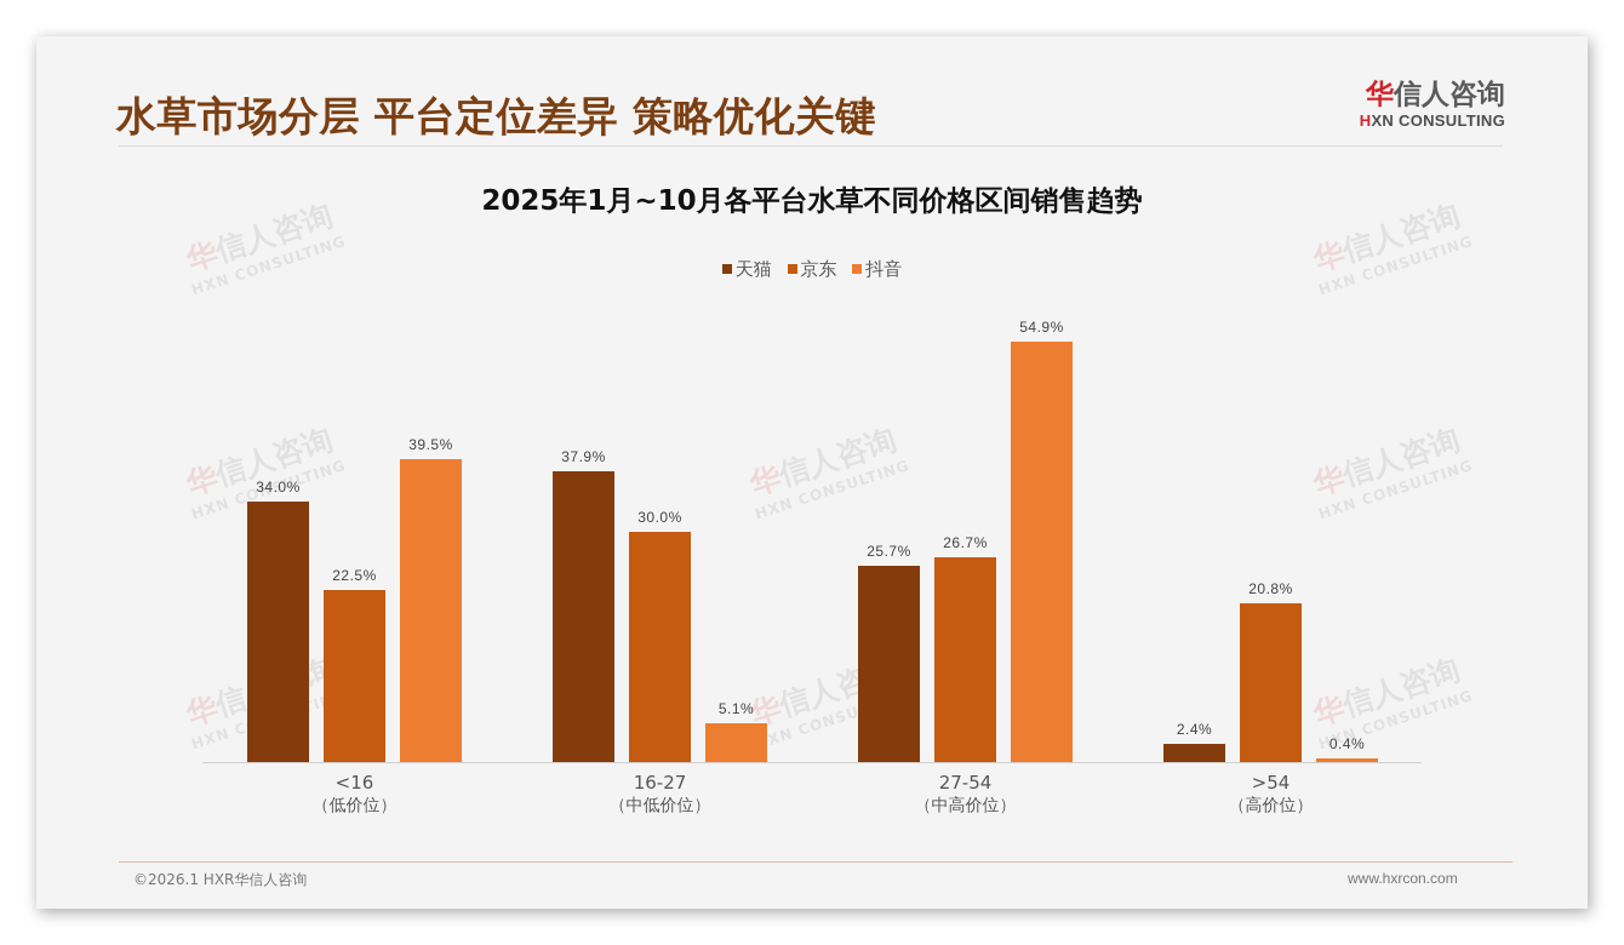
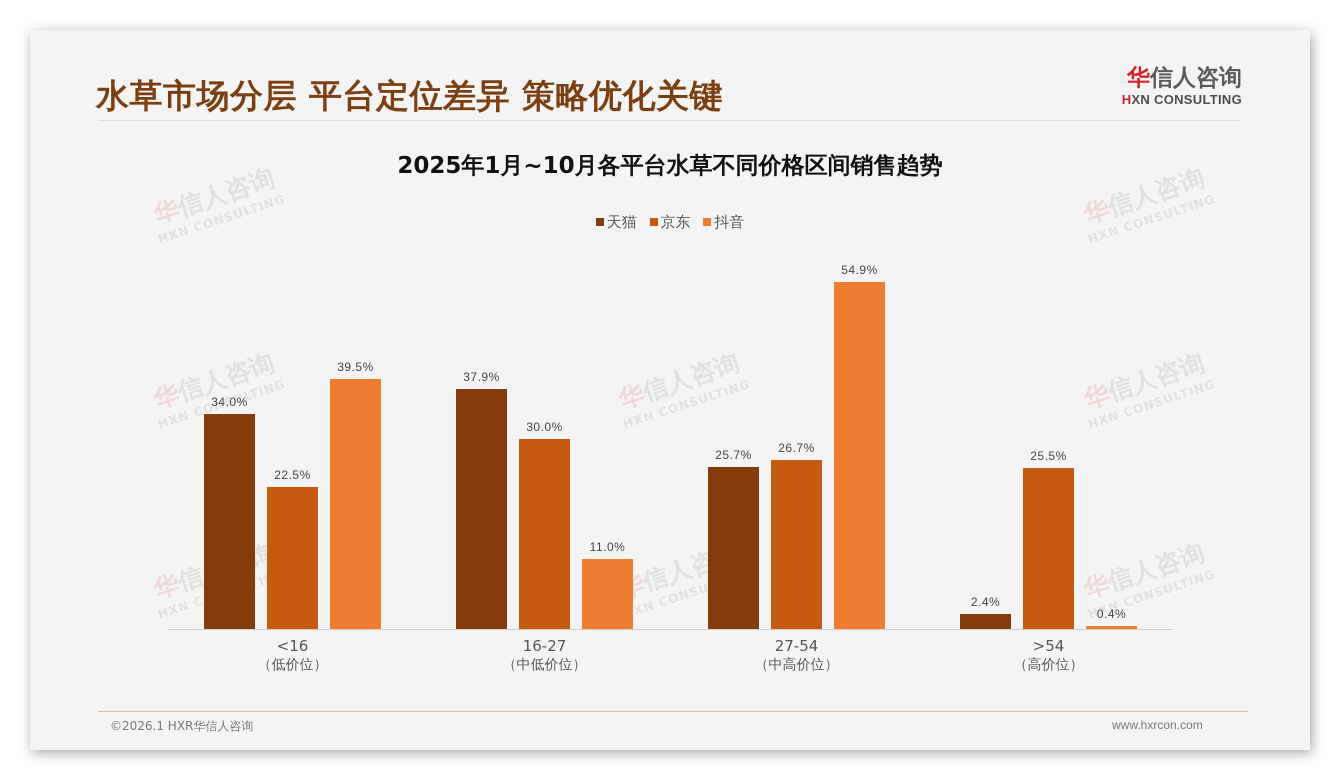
抖音/16-27（中低价位）: 5.1% -> 11.0%
京东/>54（高价位）: 20.8% -> 25.5%
